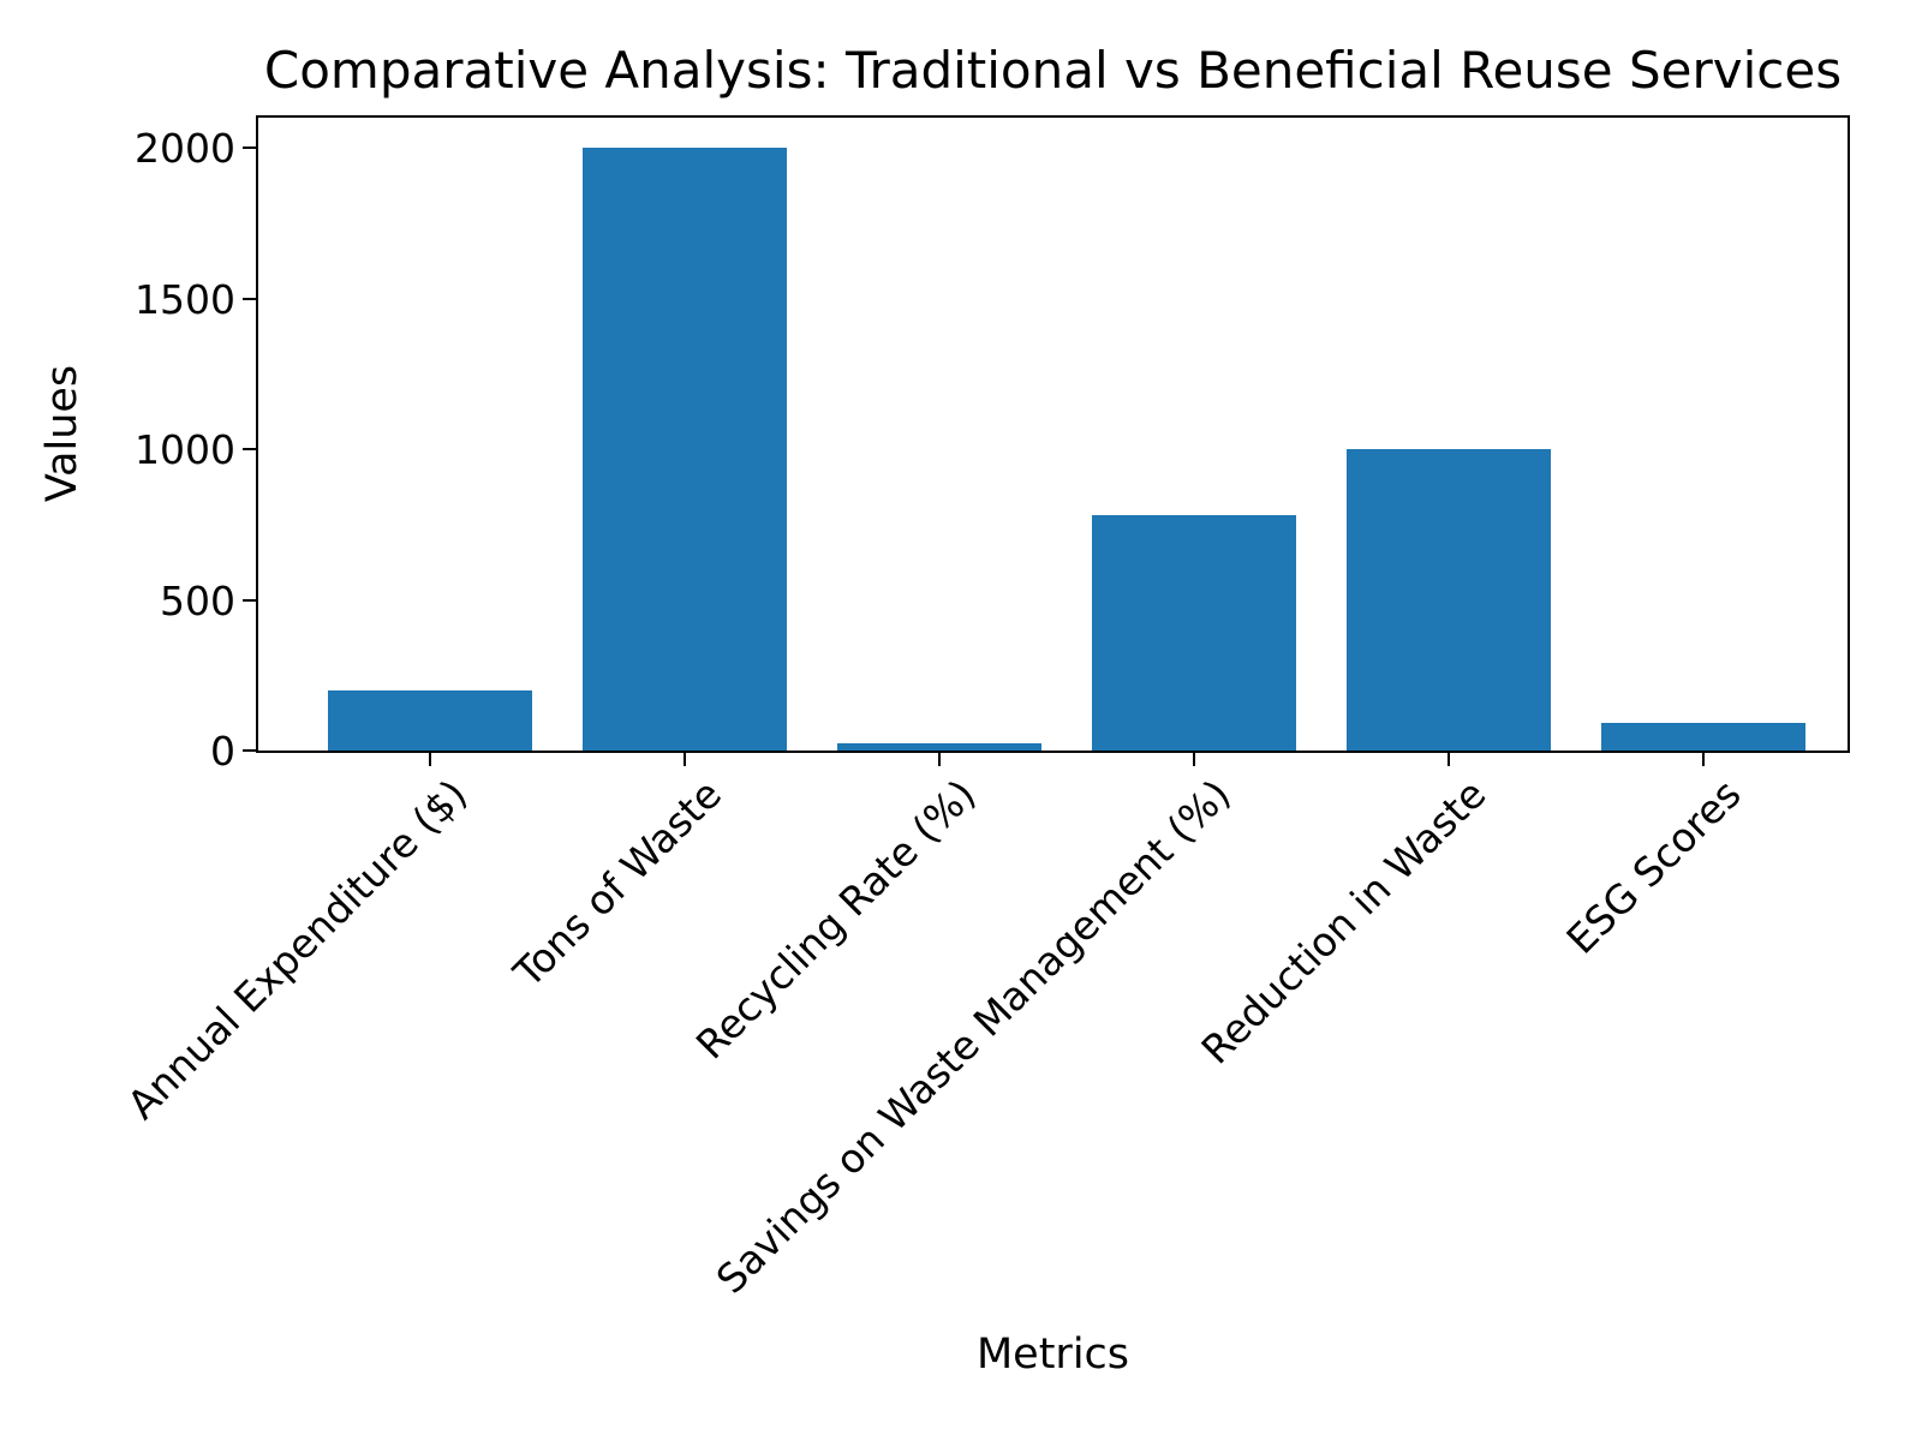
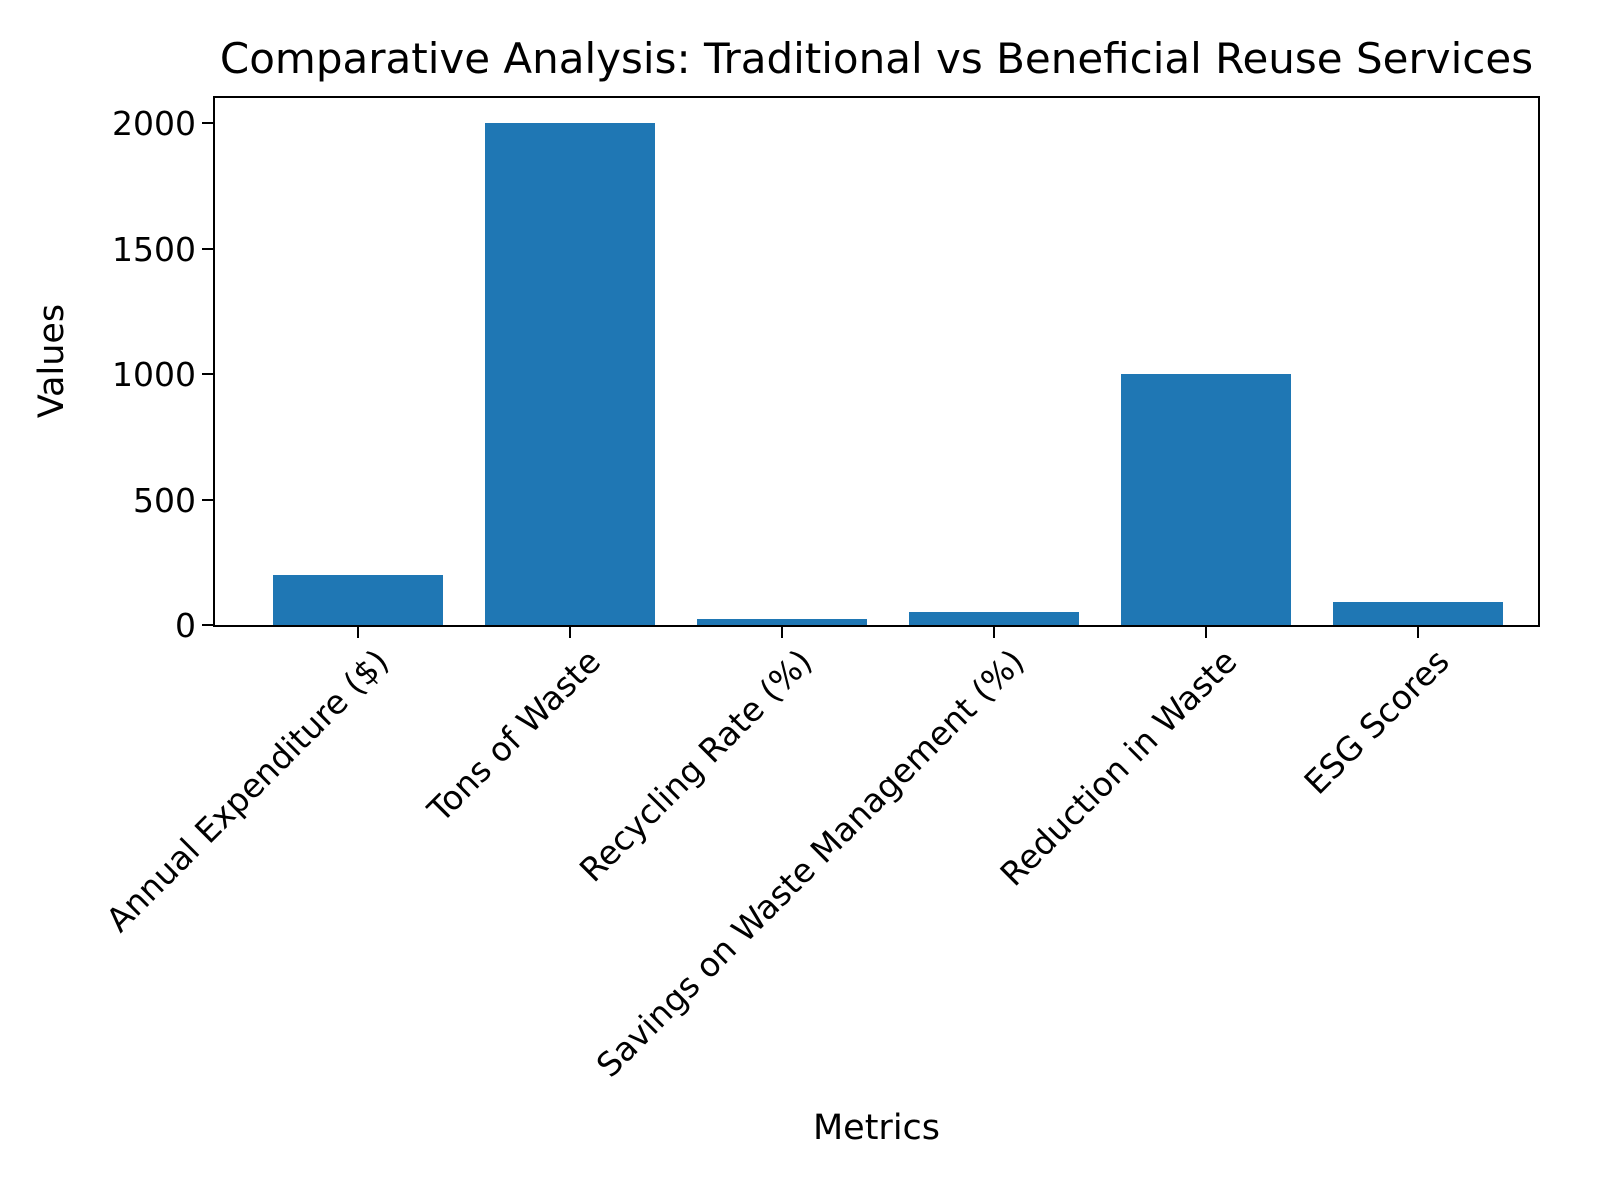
Savings on Waste Management (%): 780 -> 50
